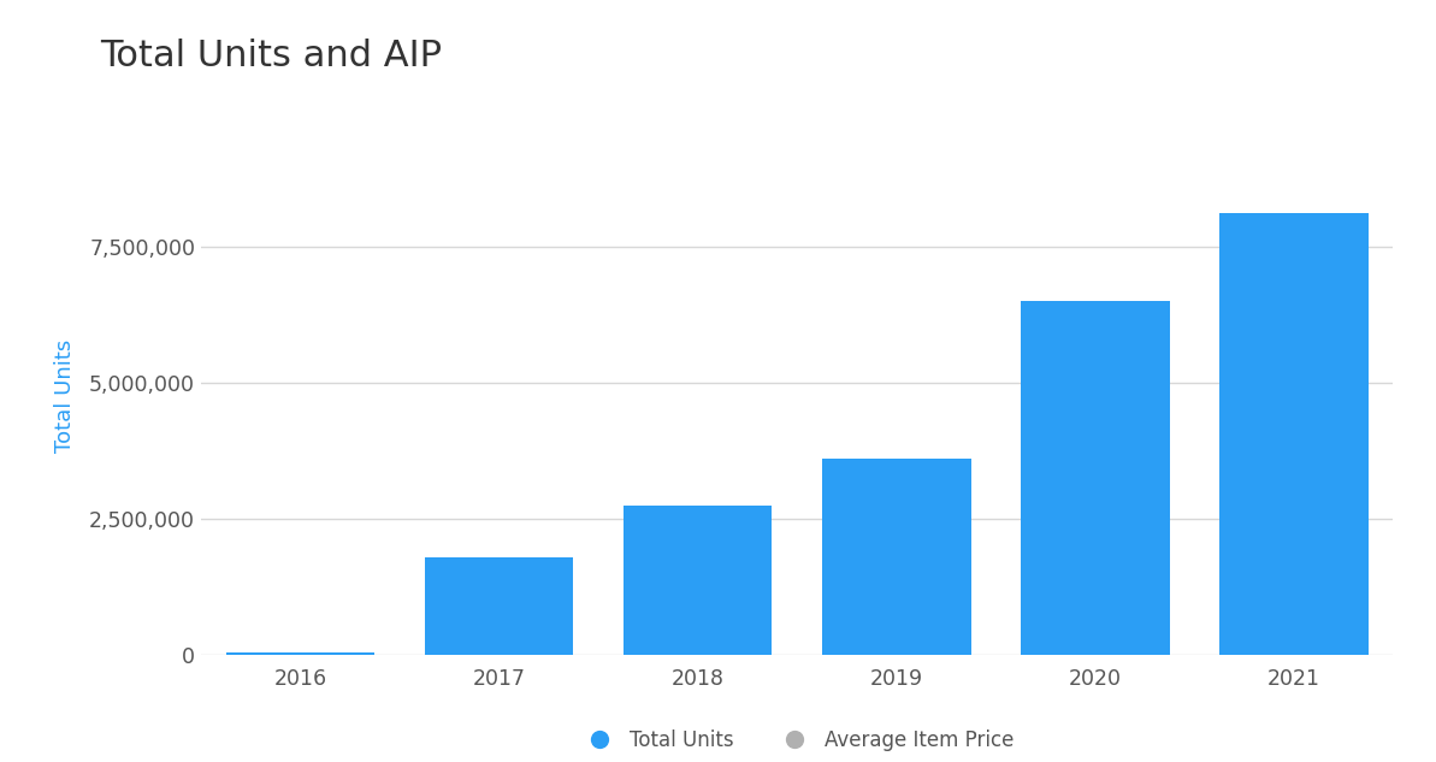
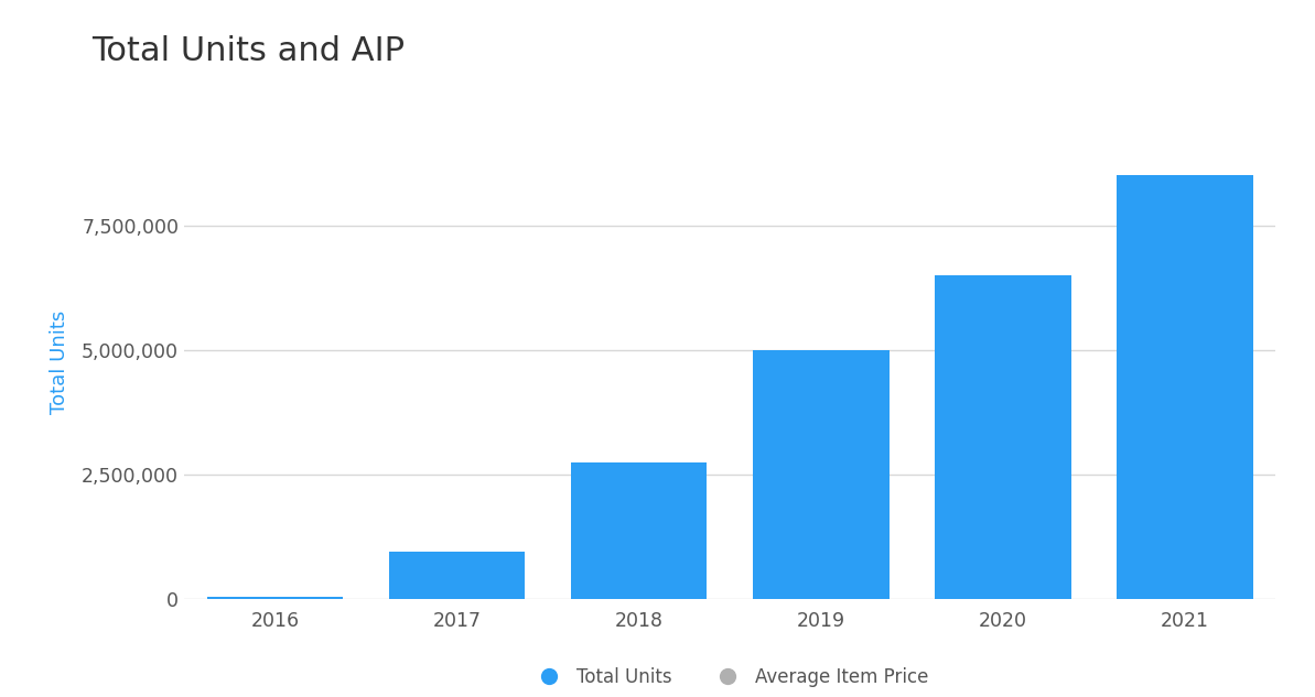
2017: 1,800,000 -> 950,000
2019: 3,600,000 -> 5,000,000
2021: 8,100,000 -> 8,500,000
